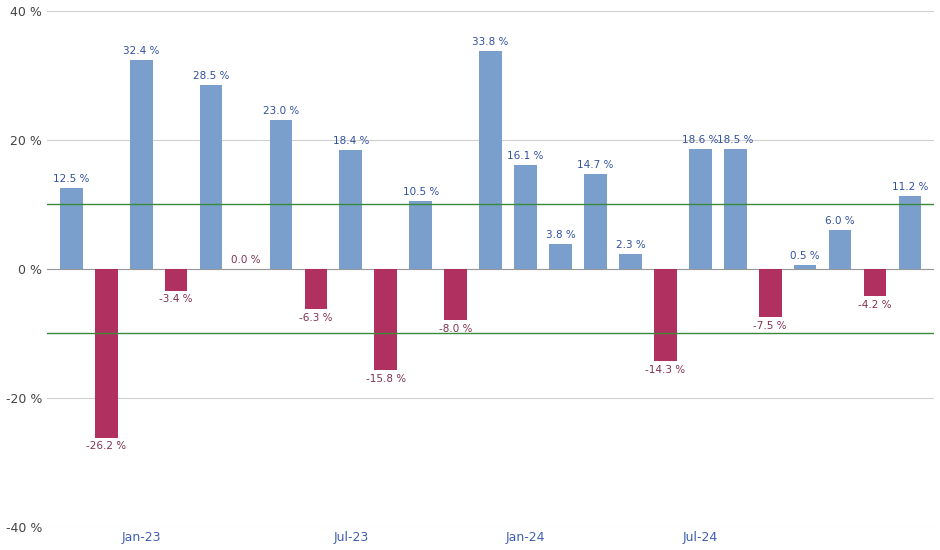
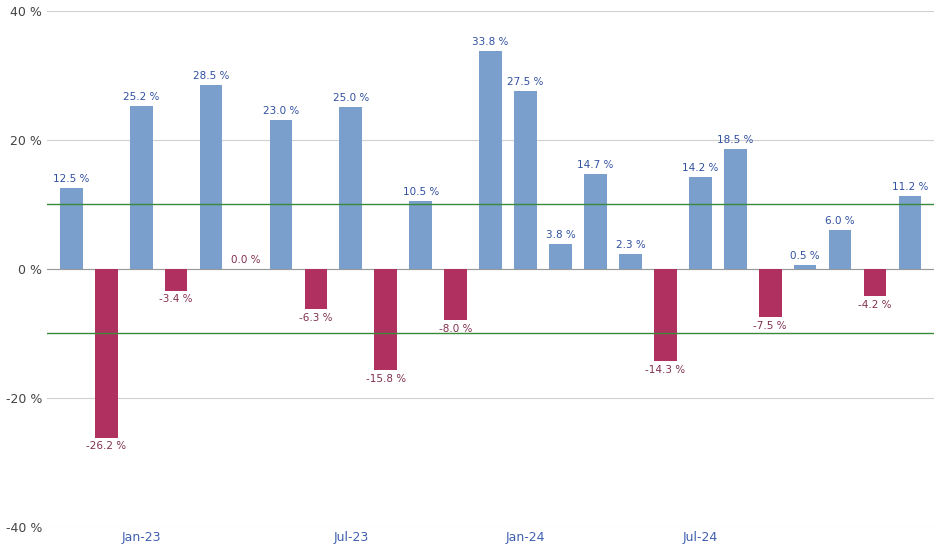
Jan-23: 32.4 -> 25.2
Jul-23: 18.4 -> 25.0
Jan-24: 16.1 -> 27.5
Jul-24: 18.6 -> 14.2
